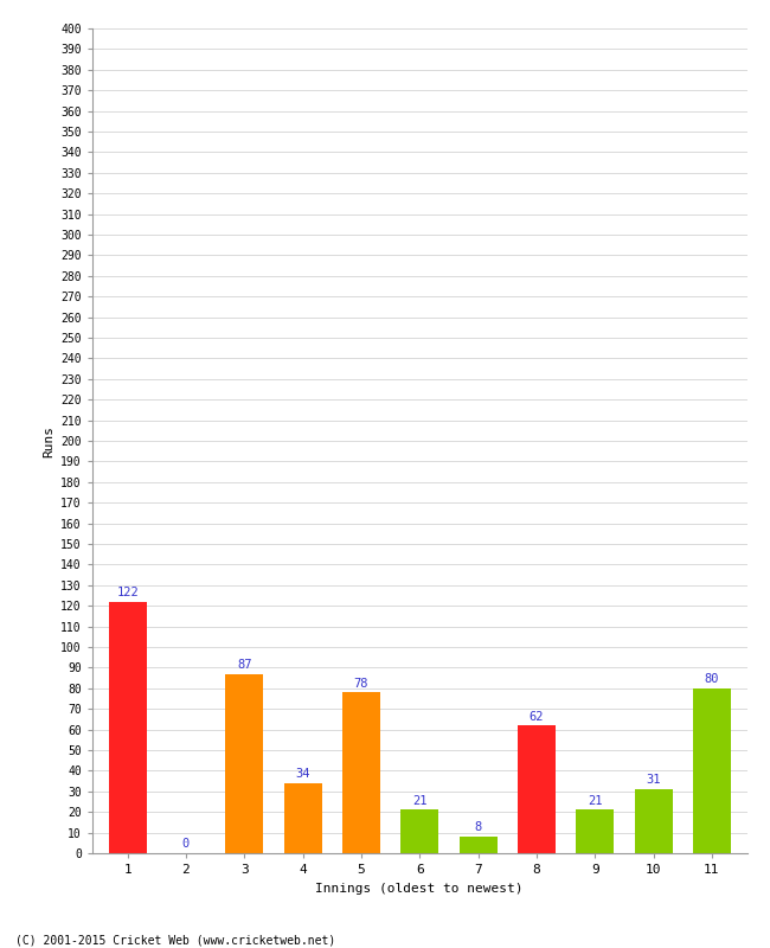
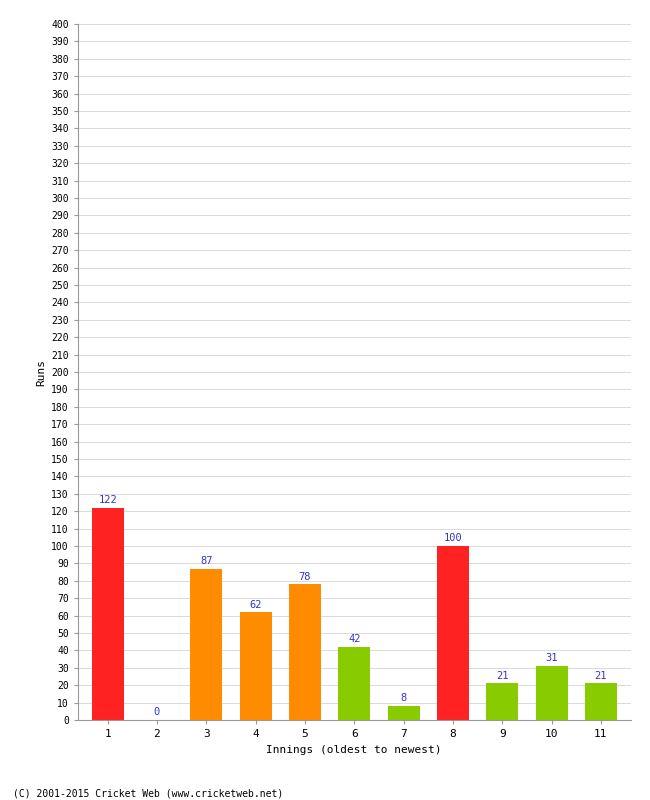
4: 34 -> 62
6: 21 -> 42
8: 62 -> 100
11: 80 -> 21
